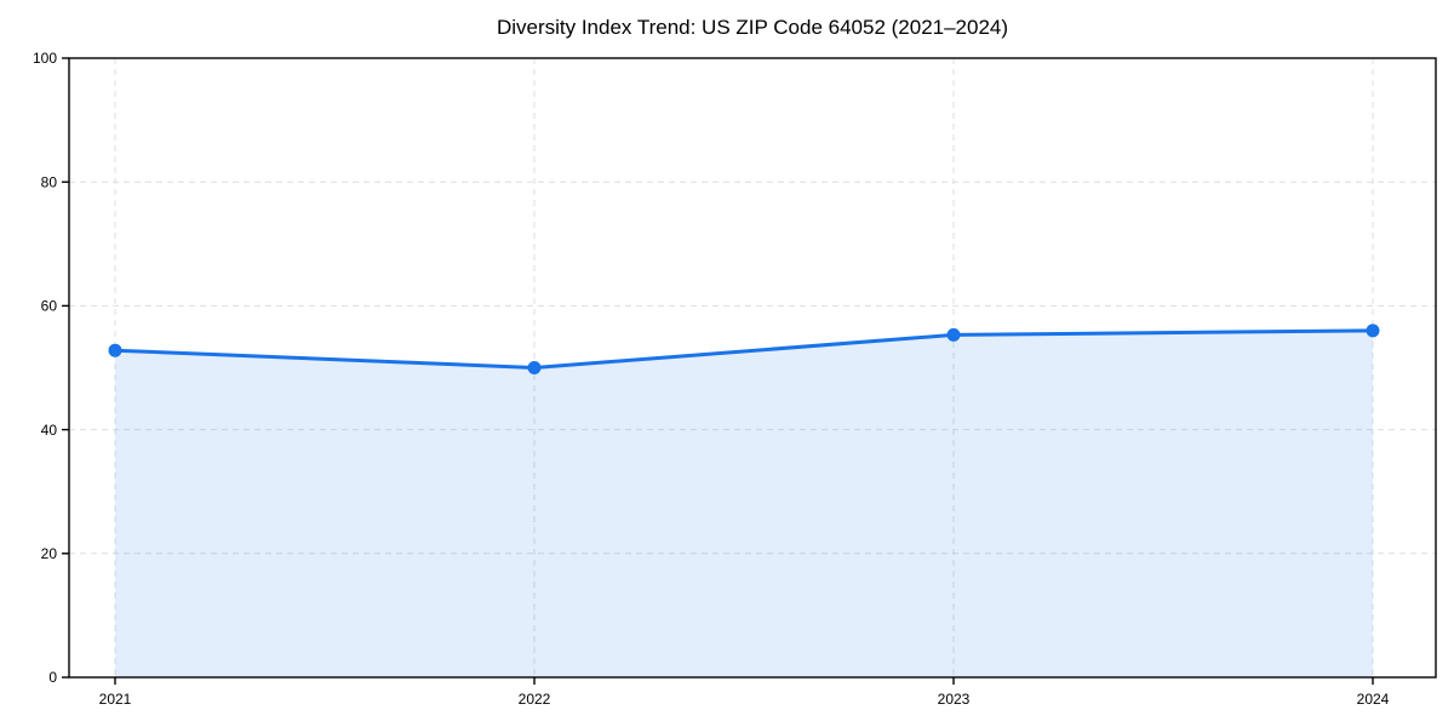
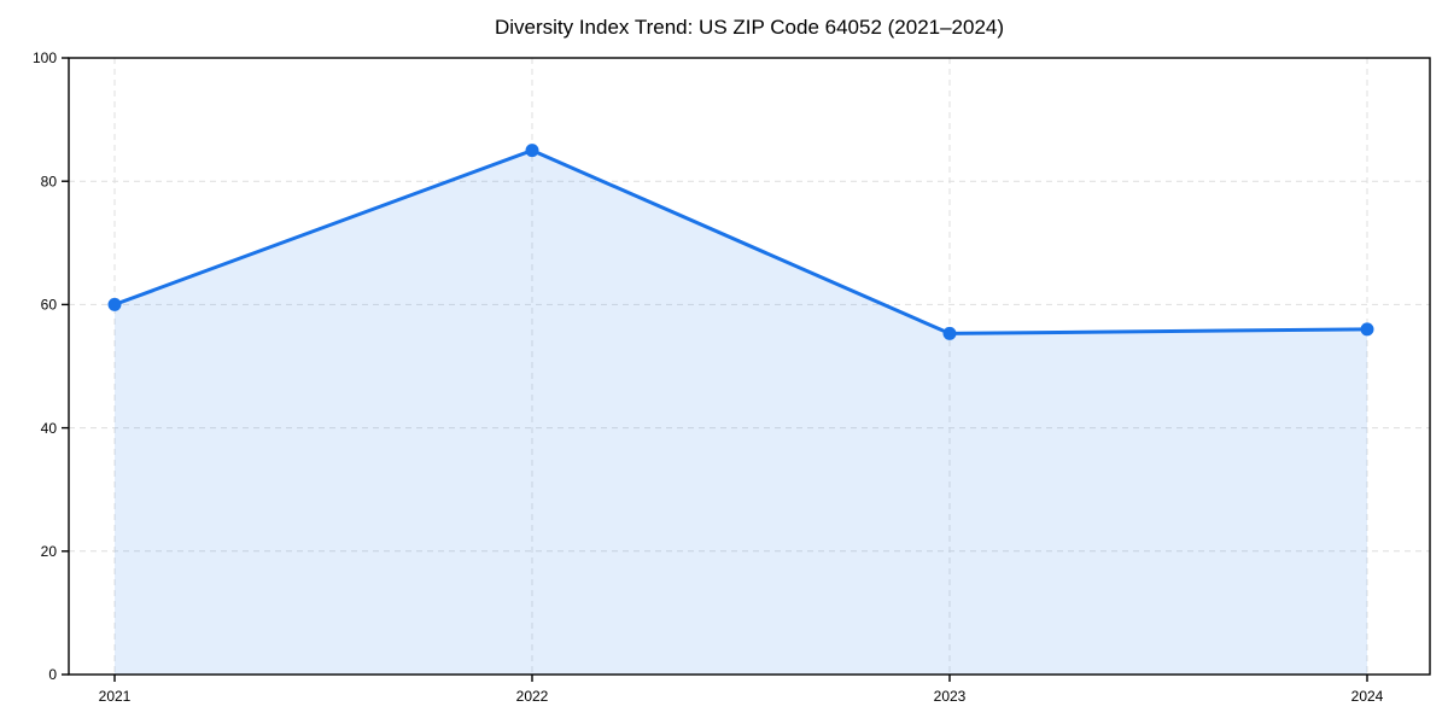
2021: 53 -> 60
2022: 50 -> 85
